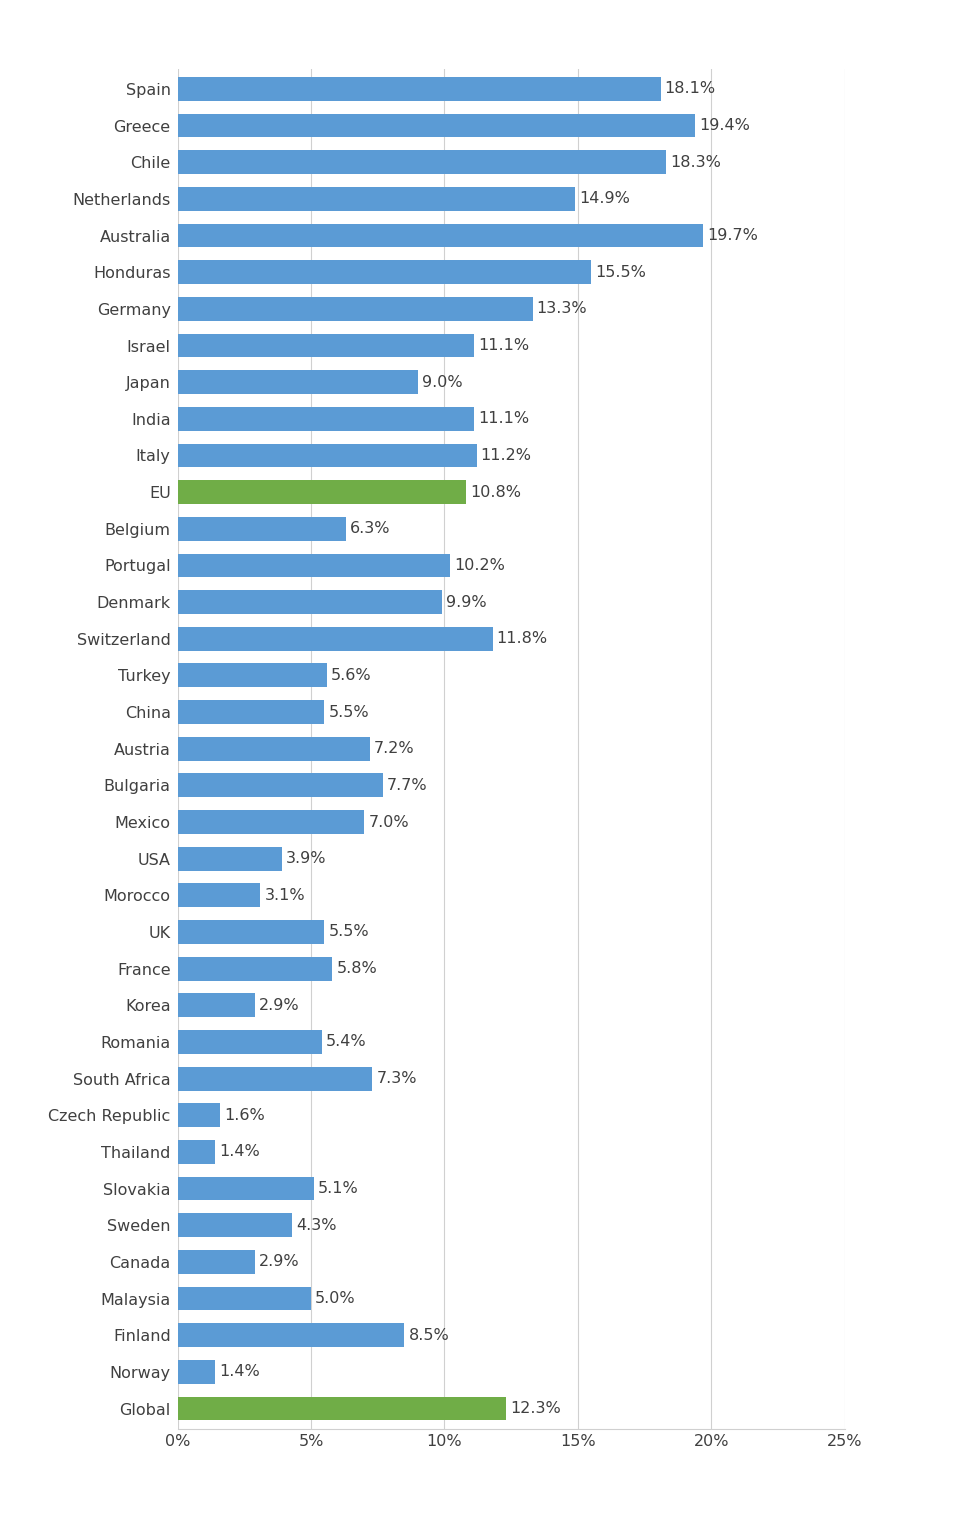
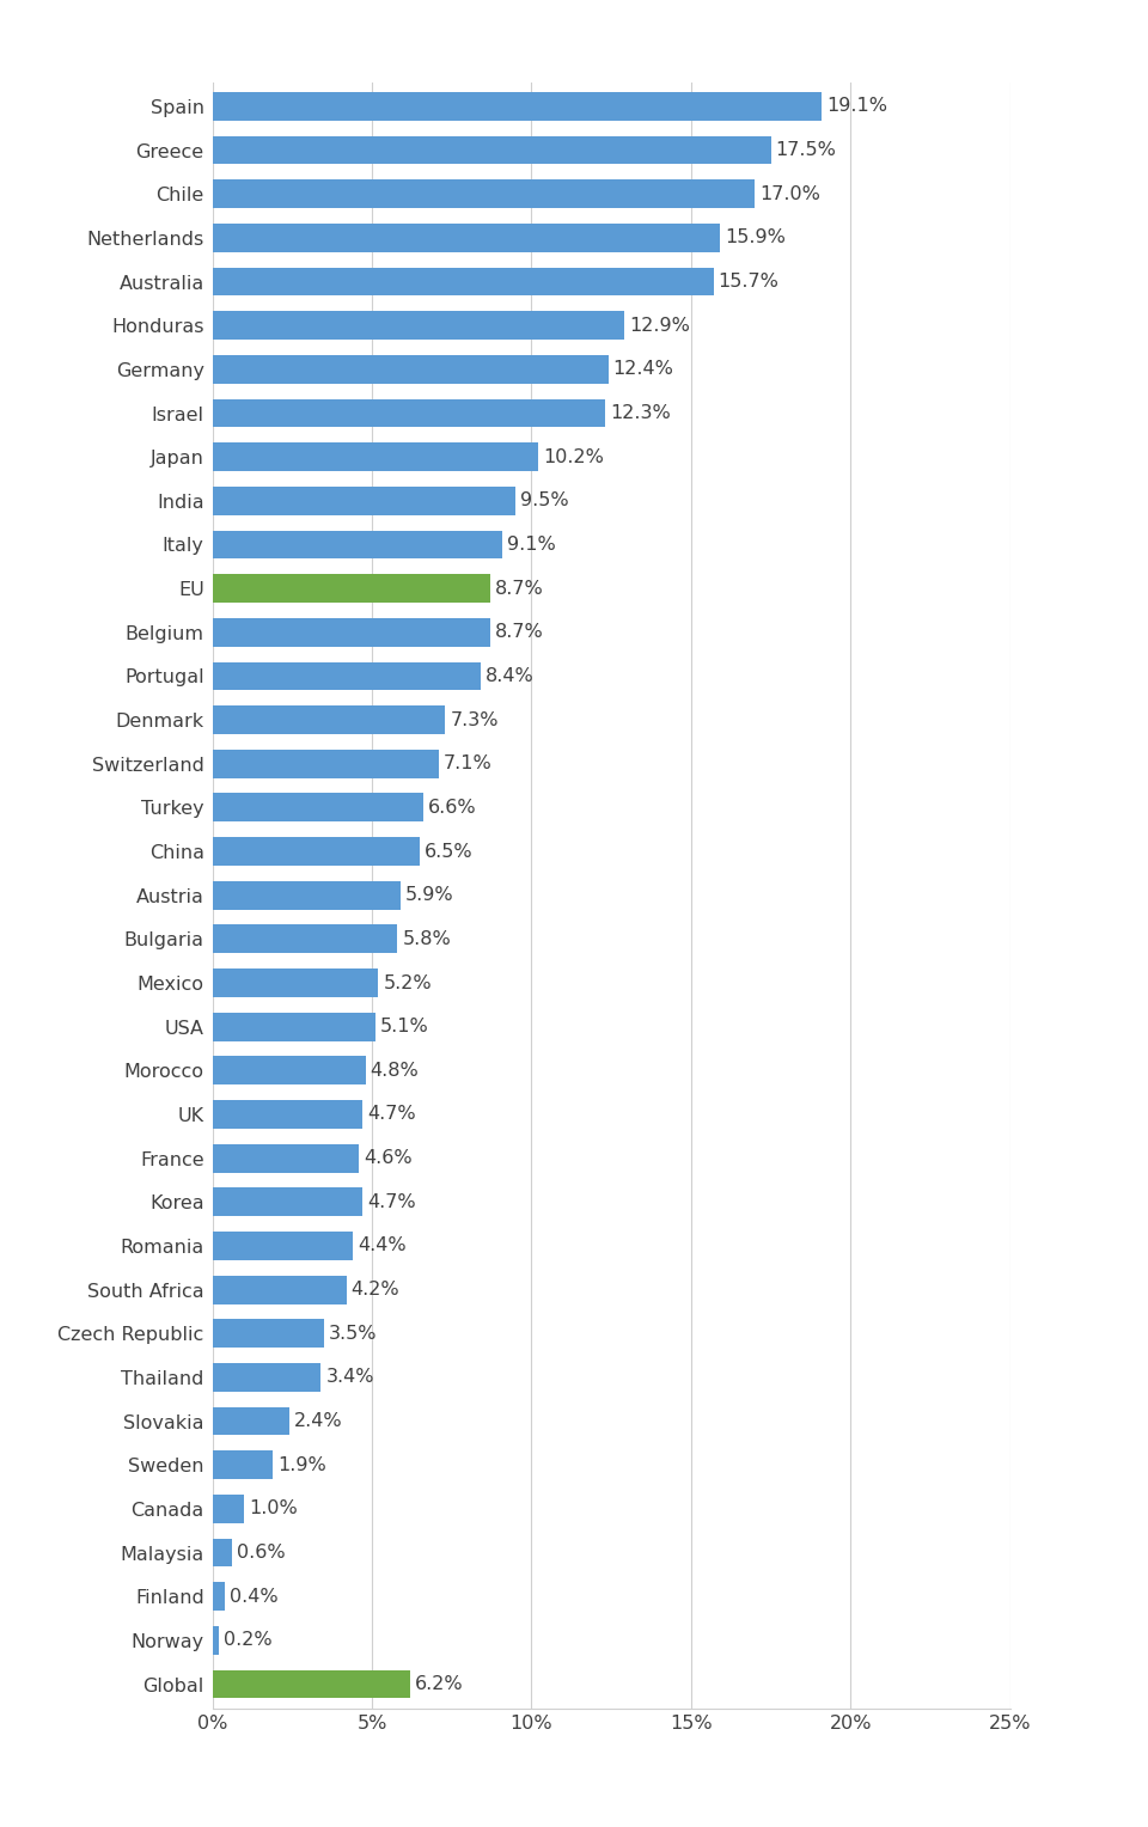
Spain: 18.1% -> 19.1%
Greece: 19.4% -> 17.5%
Chile: 18.3% -> 17.0%
Netherlands: 14.9% -> 15.9%
Australia: 19.7% -> 15.7%
Honduras: 15.5% -> 12.9%
Germany: 13.3% -> 12.4%
Israel: 11.1% -> 12.3%
Japan: 9.0% -> 10.2%
India: 11.1% -> 9.5%
Italy: 11.2% -> 9.1%
EU: 10.8% -> 8.7%
Belgium: 6.3% -> 8.7%
Portugal: 10.2% -> 8.4%
Denmark: 9.9% -> 7.3%
Switzerland: 11.8% -> 7.1%
Turkey: 5.6% -> 6.6%
China: 5.5% -> 6.5%
Austria: 7.2% -> 5.9%
Bulgaria: 7.7% -> 5.8%
Mexico: 7.0% -> 5.2%
USA: 3.9% -> 5.1%
Morocco: 3.1% -> 4.8%
UK: 5.5% -> 4.7%
France: 5.8% -> 4.6%
Korea: 2.9% -> 4.7%
Romania: 5.4% -> 4.4%
South Africa: 7.3% -> 4.2%
Czech Republic: 1.6% -> 3.5%
Thailand: 1.4% -> 3.4%
Slovakia: 5.1% -> 2.4%
Sweden: 4.3% -> 1.9%
Canada: 2.9% -> 1.0%
Malaysia: 5.0% -> 0.6%
Finland: 8.5% -> 0.4%
Norway: 1.4% -> 0.2%
Global: 12.3% -> 6.2%
